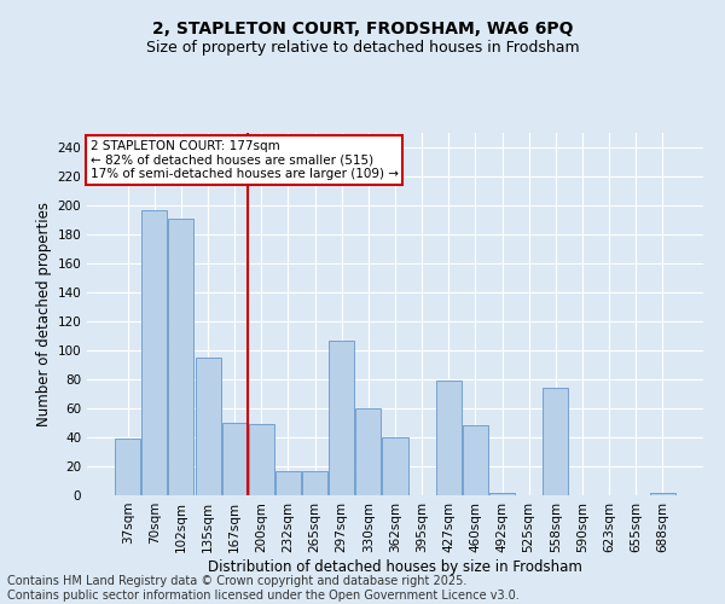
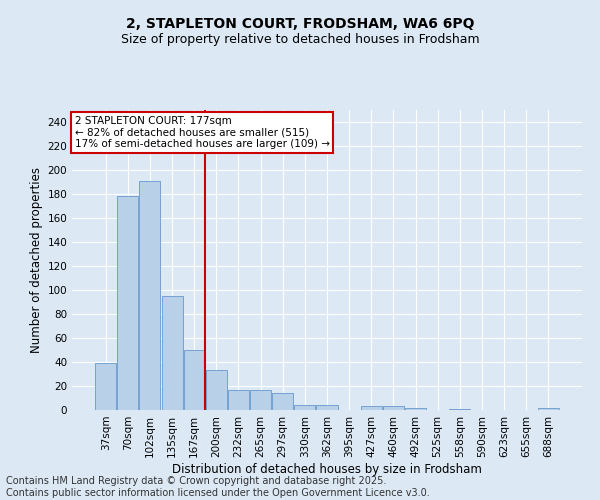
70sqm: 197 -> 178
200sqm: 49 -> 33
297sqm: 107 -> 14
330sqm: 60 -> 4
362sqm: 40 -> 4
427sqm: 79 -> 3
460sqm: 48 -> 3
558sqm: 74 -> 1
